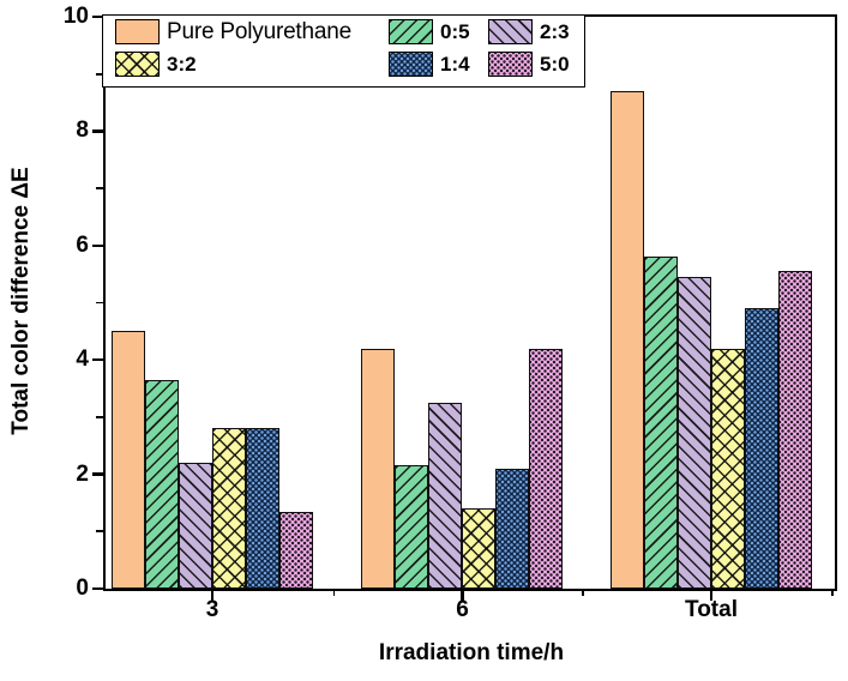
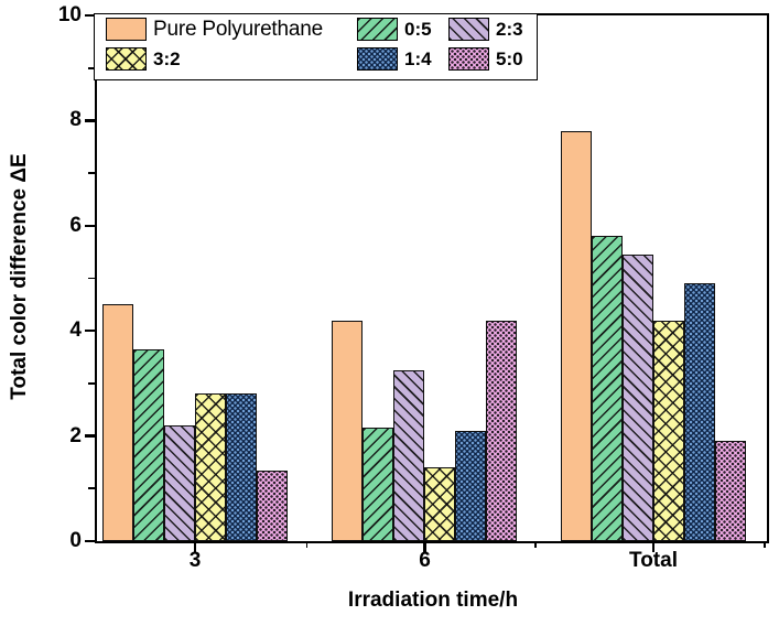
Pure Polyurethane/Total: 8.7 -> 7.8
5:0/Total: 5.5 -> 1.9
